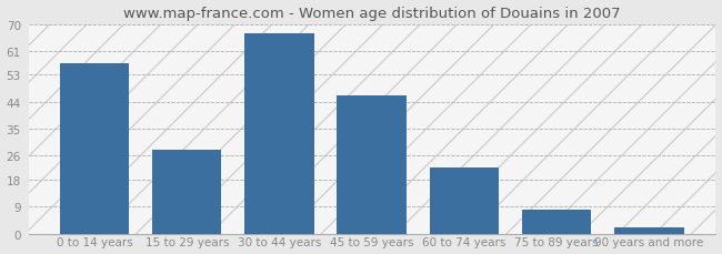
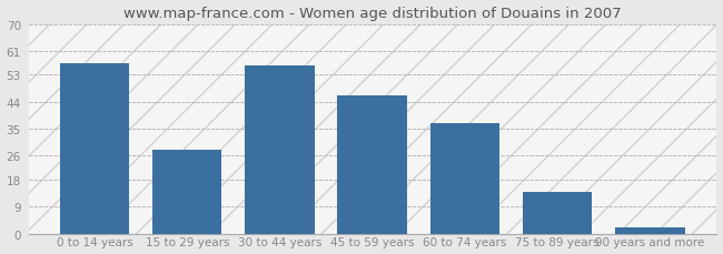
30 to 44 years: 67 -> 56
60 to 74 years: 22 -> 37
75 to 89 years: 8 -> 14
